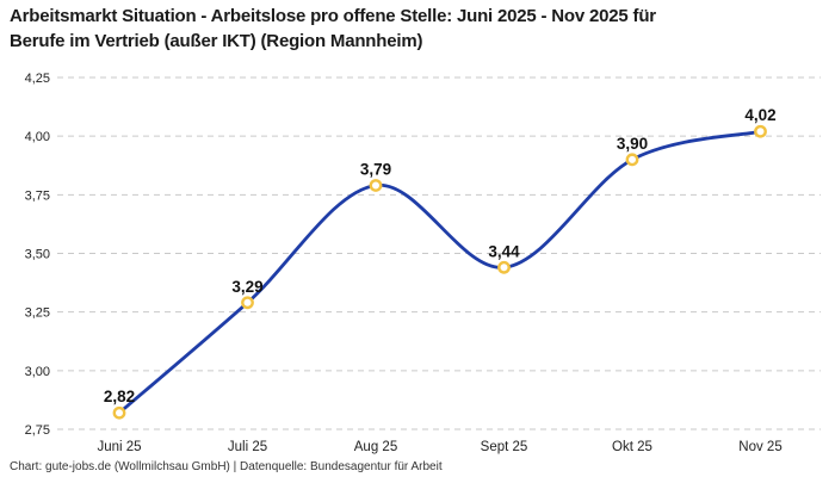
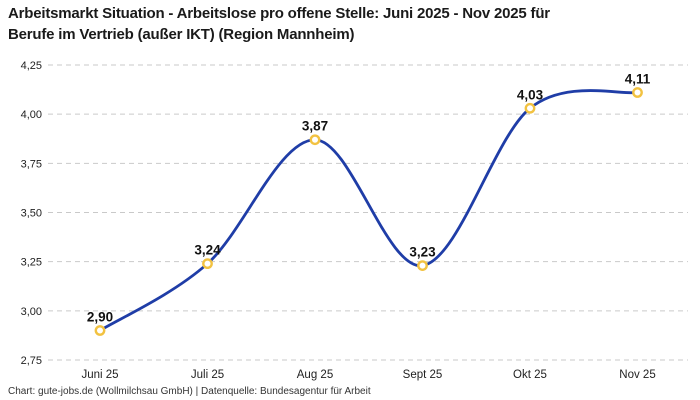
Juni 25: 2,82 -> 2,90
Juli 25: 3,29 -> 3,24
Aug 25: 3,79 -> 3,87
Sept 25: 3,44 -> 3,23
Okt 25: 3,90 -> 4,03
Nov 25: 4,02 -> 4,11
